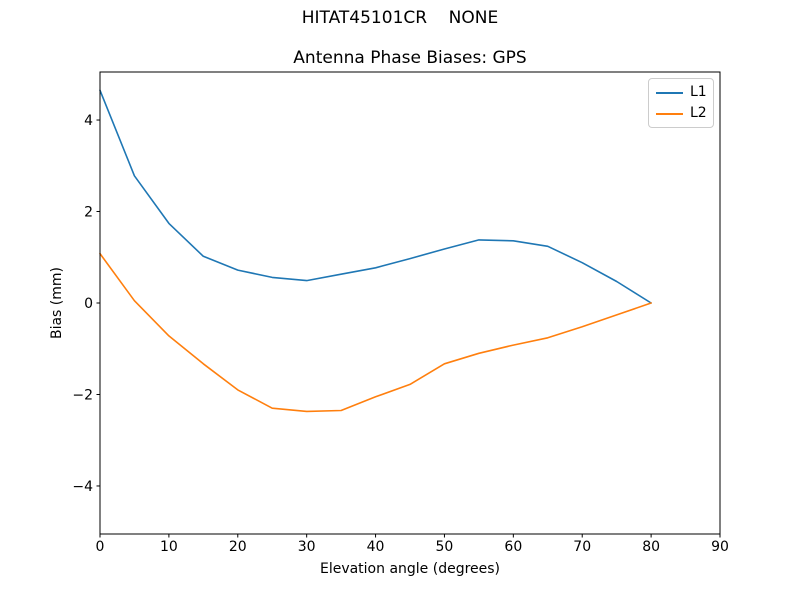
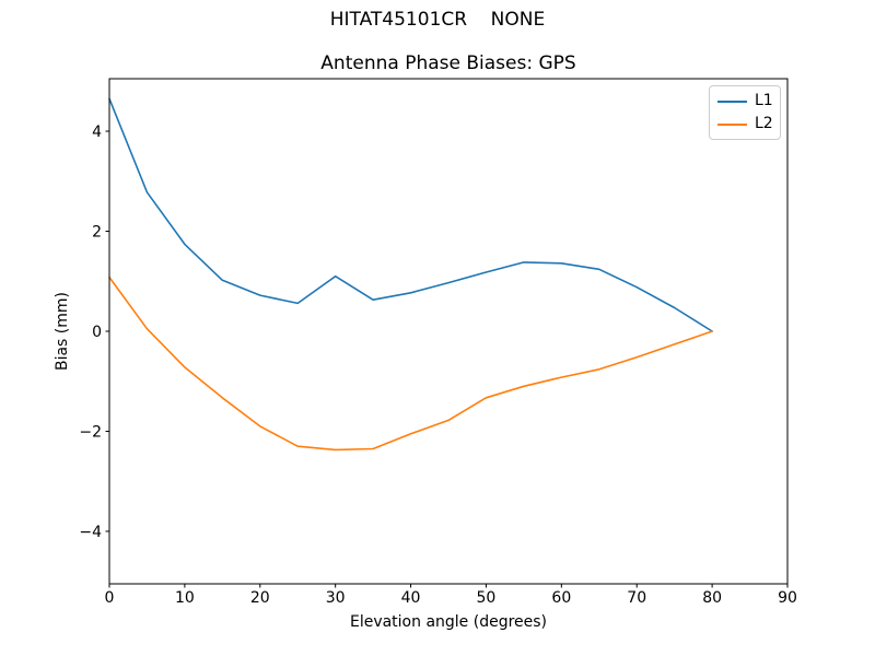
L1/30: 0.5 -> 1.1
